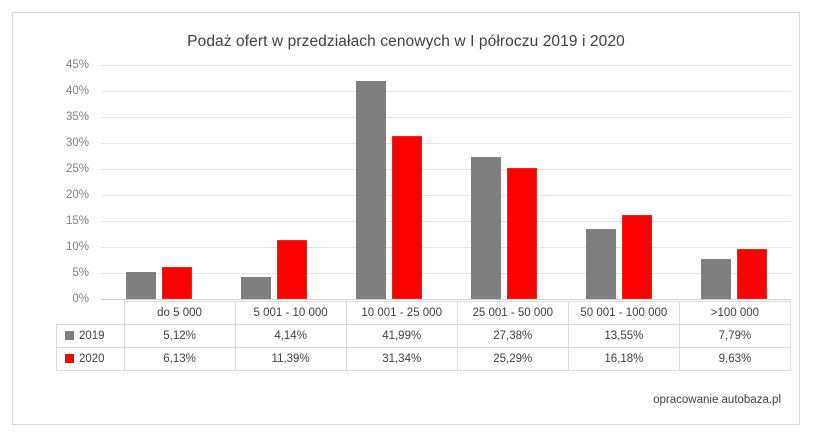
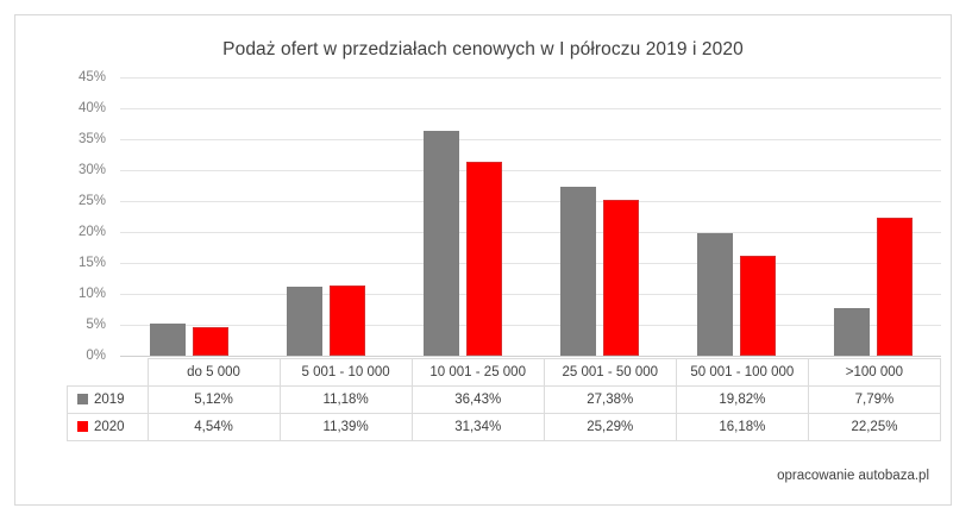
2020/do 5 000: 6,13% -> 4,54%
2019/5 001 - 10 000: 4,14% -> 11,18%
2019/10 001 - 25 000: 41,99% -> 36,43%
2019/50 001 - 100 000: 13,55% -> 19,82%
2020/>100 000: 9,63% -> 22,25%
